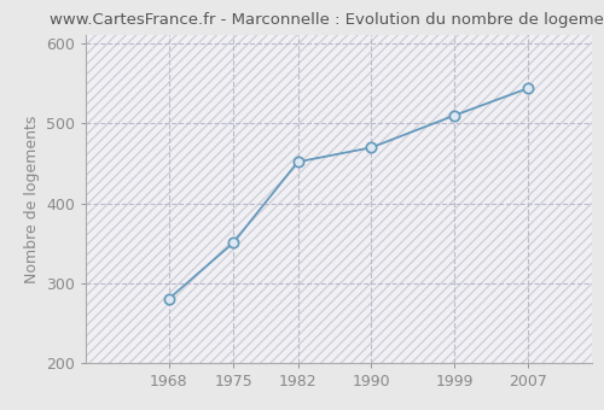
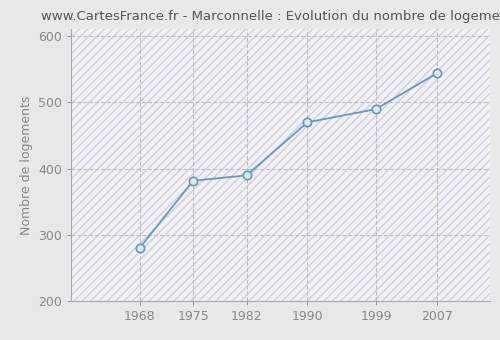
1975: 351 -> 382
1982: 452 -> 390
1999: 510 -> 490
